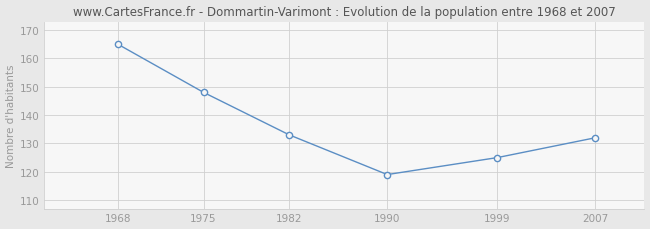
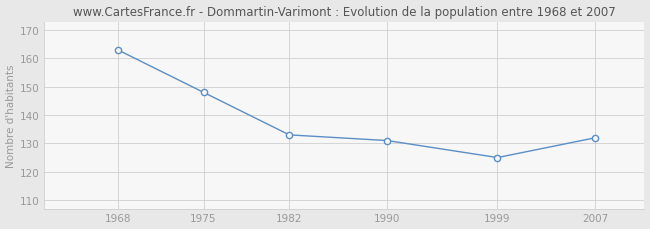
1968: 165 -> 163
1990: 119 -> 131
